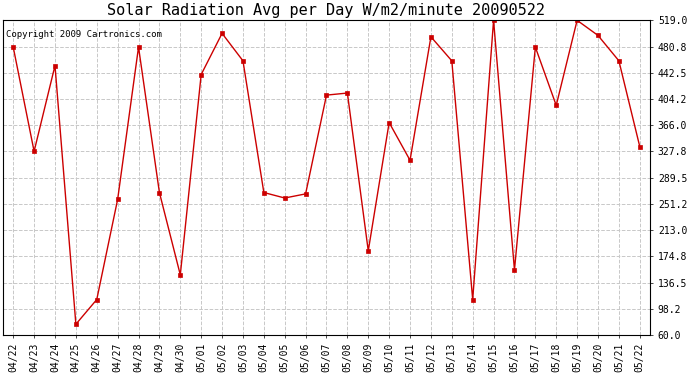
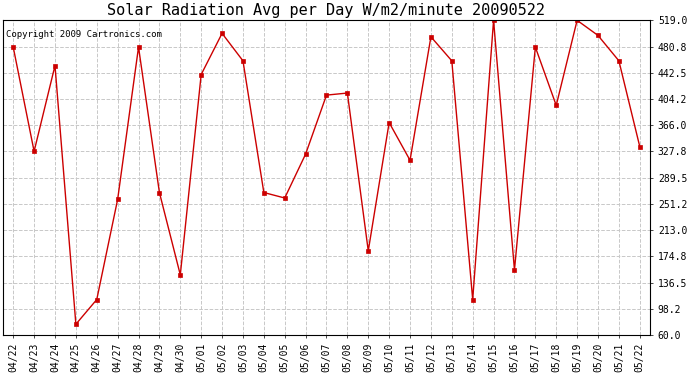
05/06: 266 -> 324
